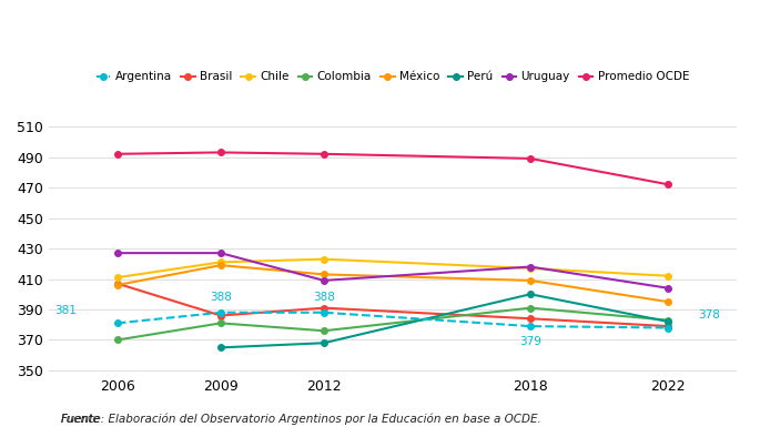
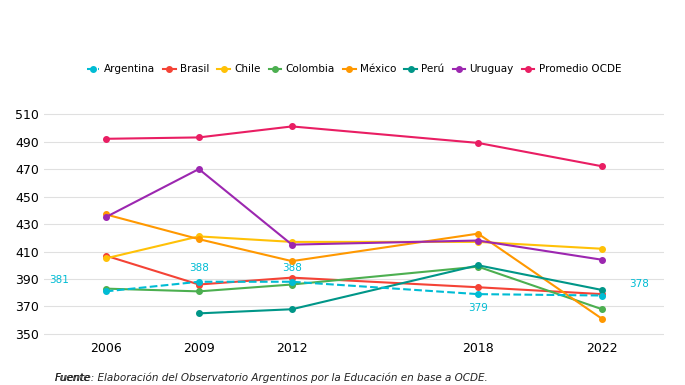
Chile/2006: 411 -> 405
Colombia/2006: 370 -> 383
México/2006: 406 -> 437
Uruguay/2006: 427 -> 435
Uruguay/2009: 427 -> 470
Chile/2012: 423 -> 417
Colombia/2012: 376 -> 386
México/2012: 413 -> 403
Uruguay/2012: 409 -> 415
Promedio OCDE/2012: 492 -> 501
Colombia/2018: 391 -> 399
México/2018: 409 -> 423
Colombia/2022: 383 -> 368
México/2022: 395 -> 361
